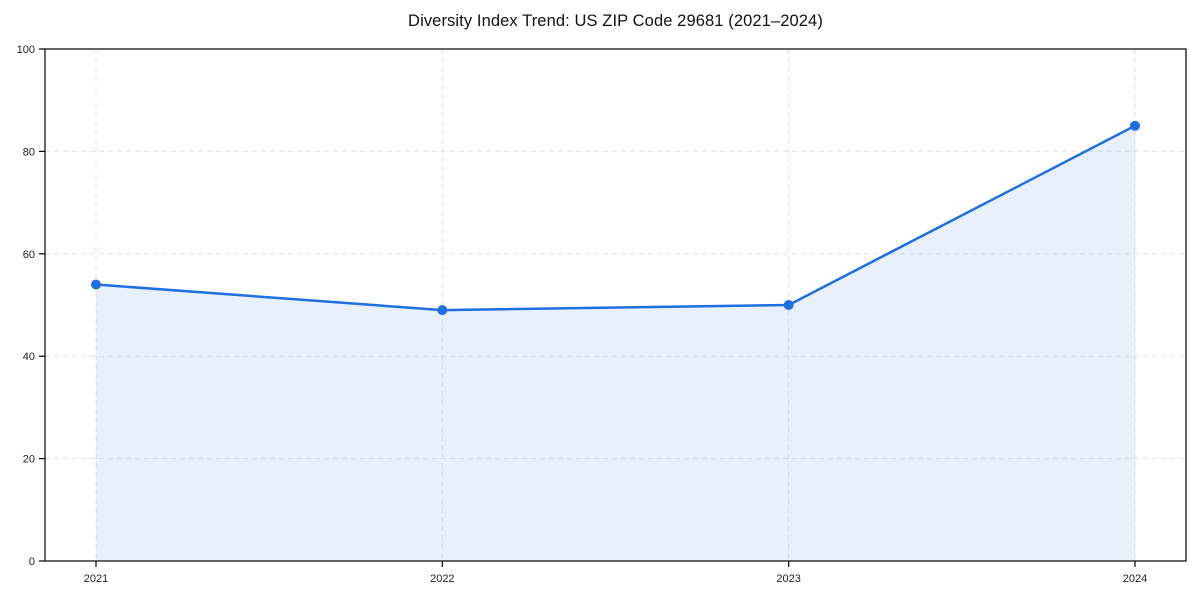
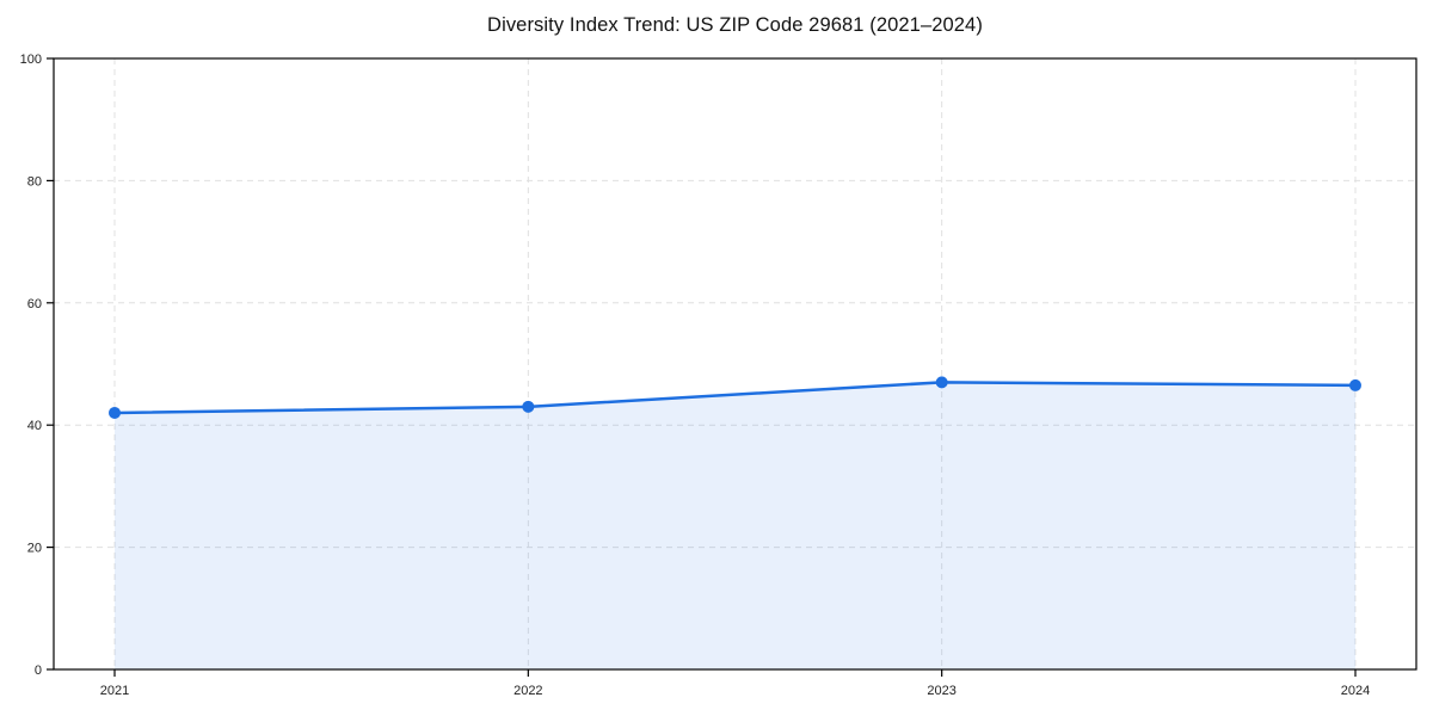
2021: 54 -> 42
2022: 49 -> 43
2023: 50 -> 47
2024: 85 -> 46
